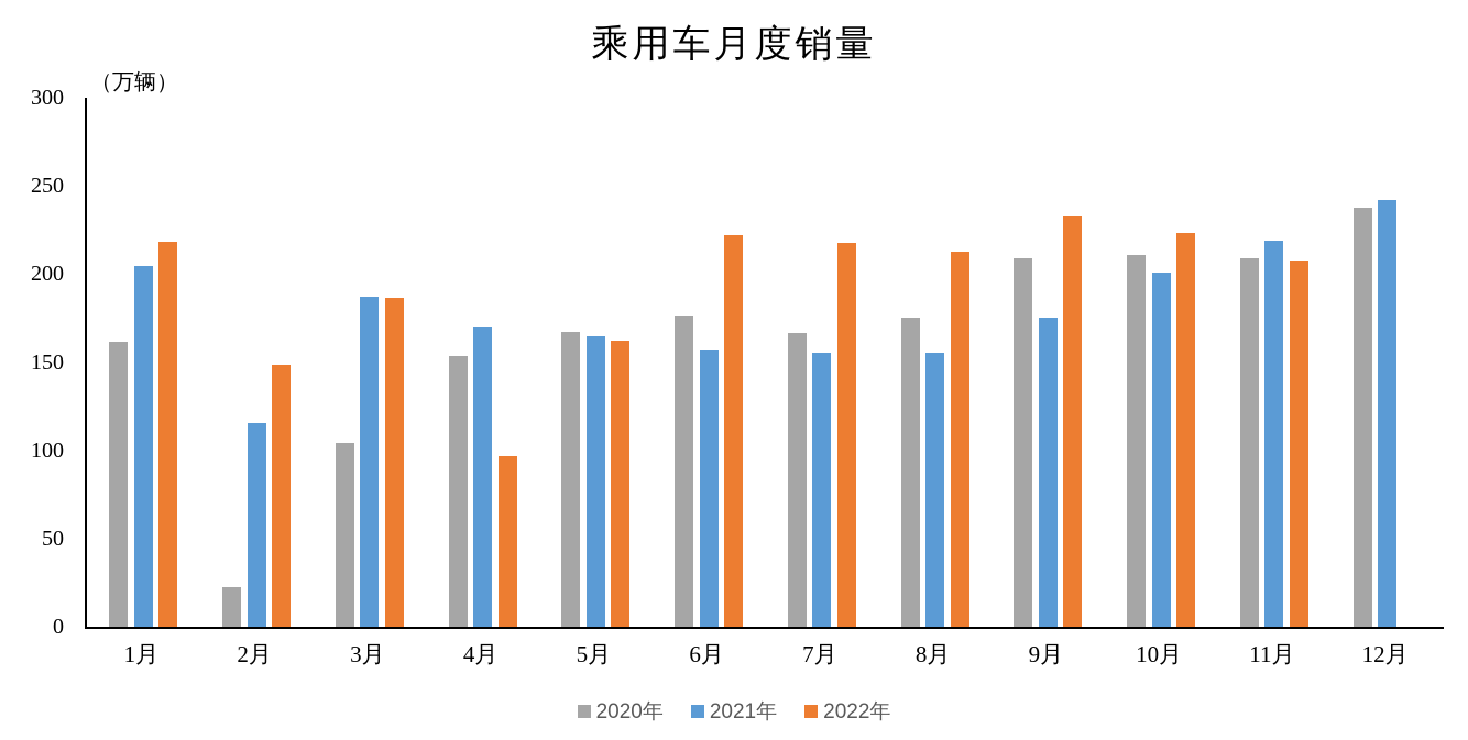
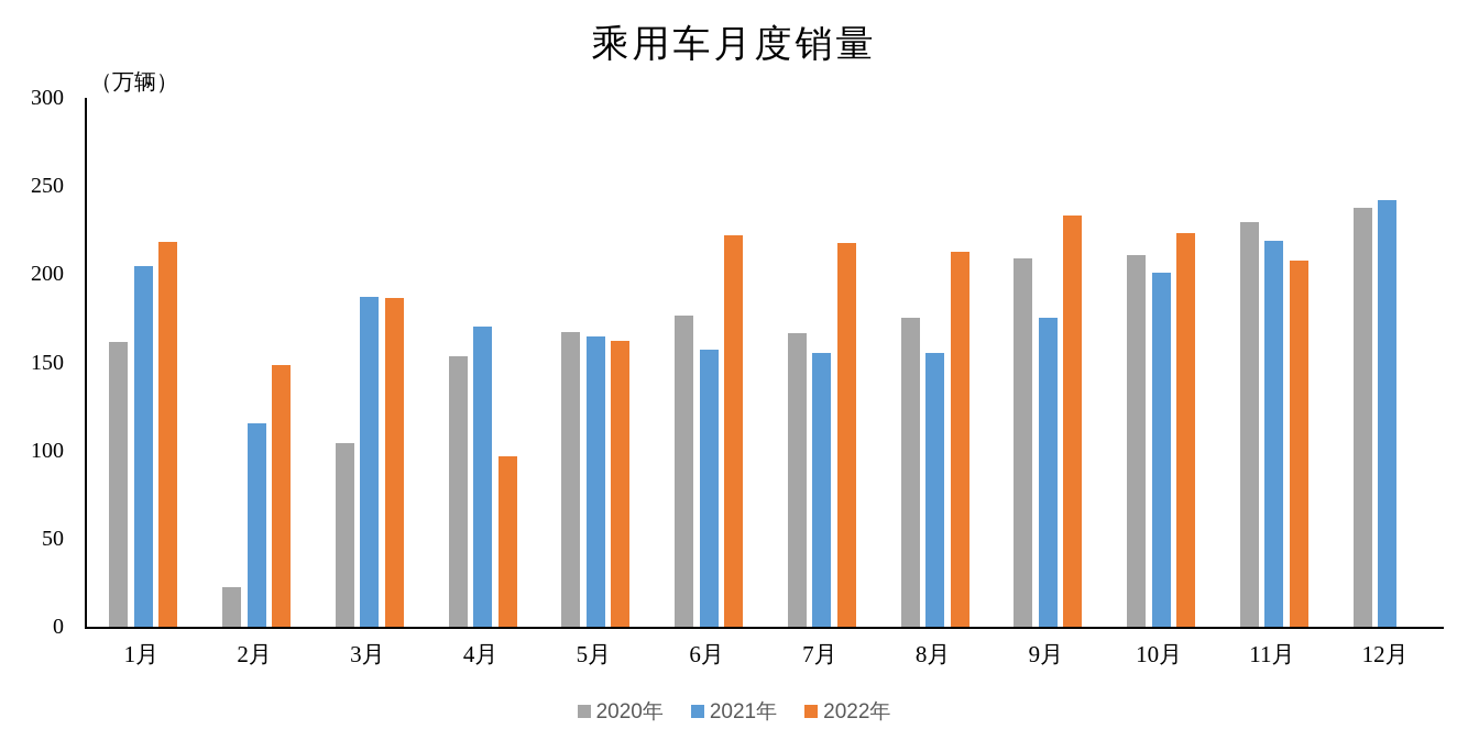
2020年/11月: 209 -> 230
